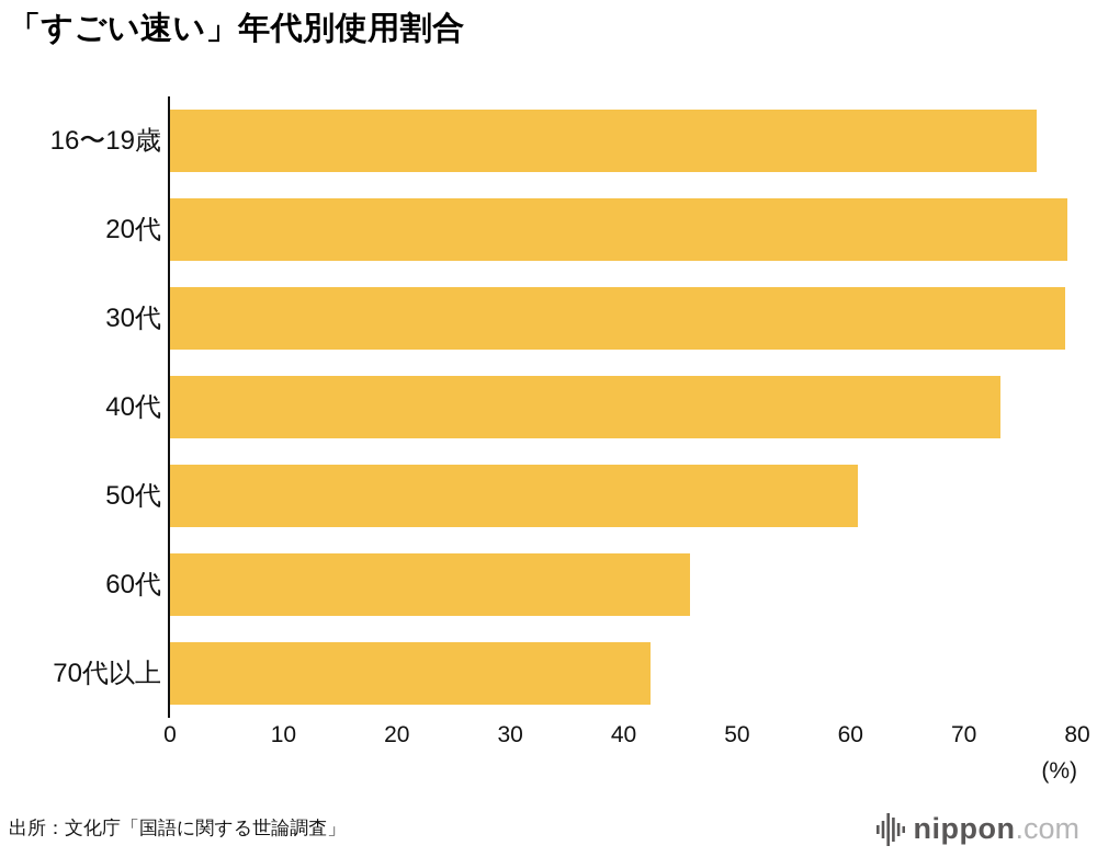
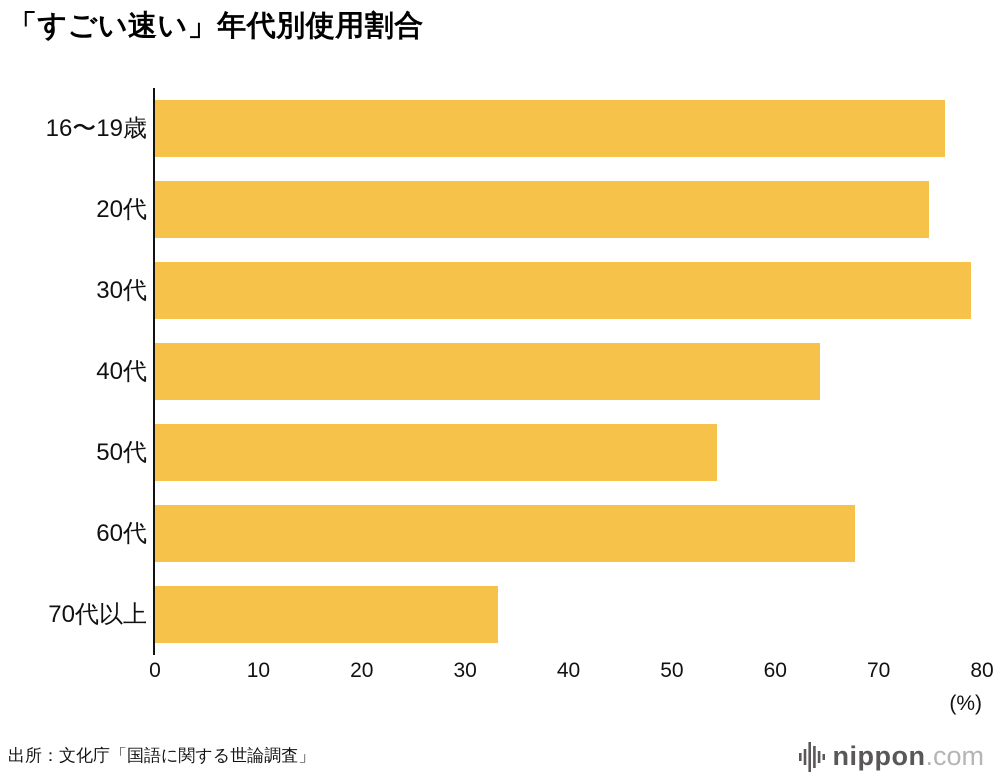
20代: 79.1 -> 74.9
40代: 73.2 -> 64.3
50代: 60.7 -> 54.4
60代: 45.9 -> 67.7
70代以上: 42.4 -> 33.2
